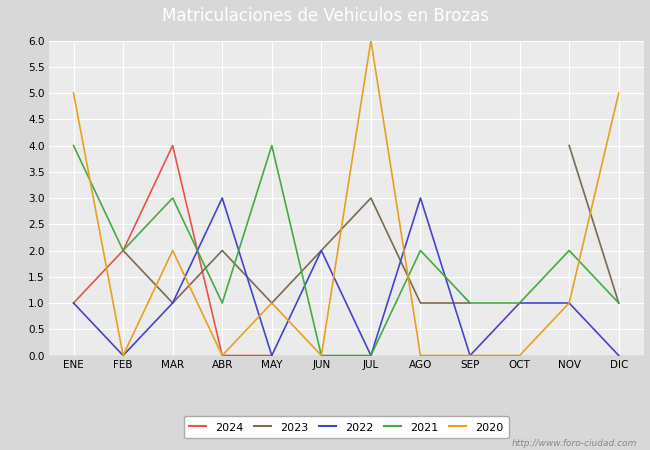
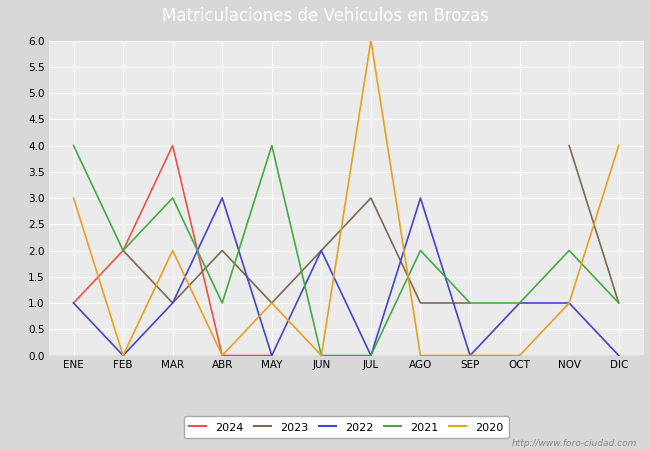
2020/ENE: 5 -> 3
2020/DIC: 5 -> 4
